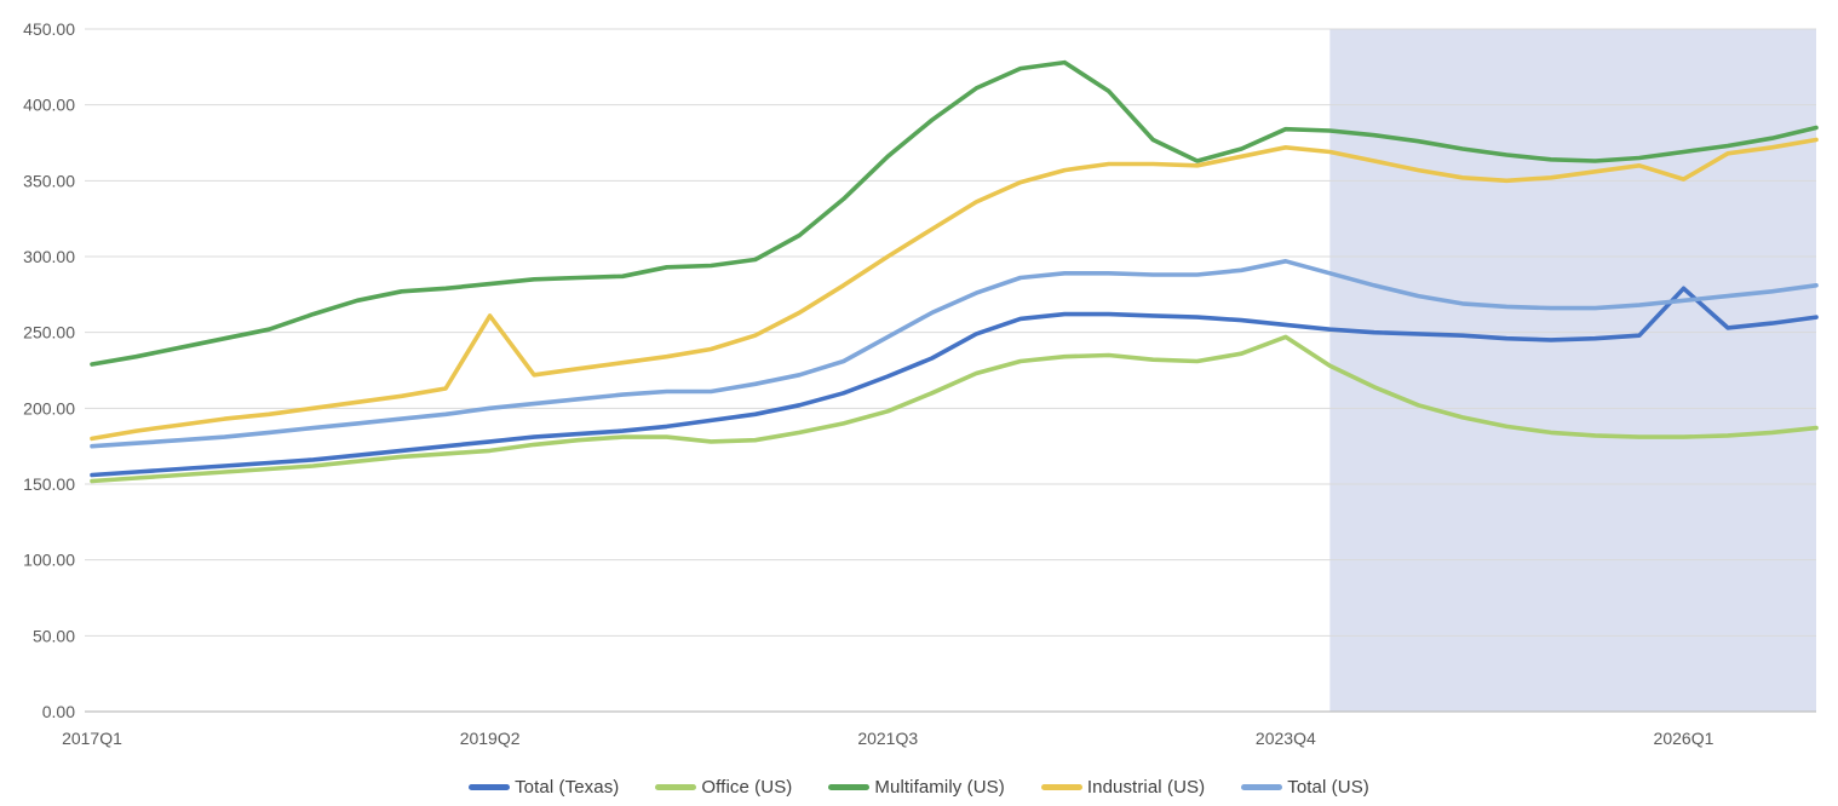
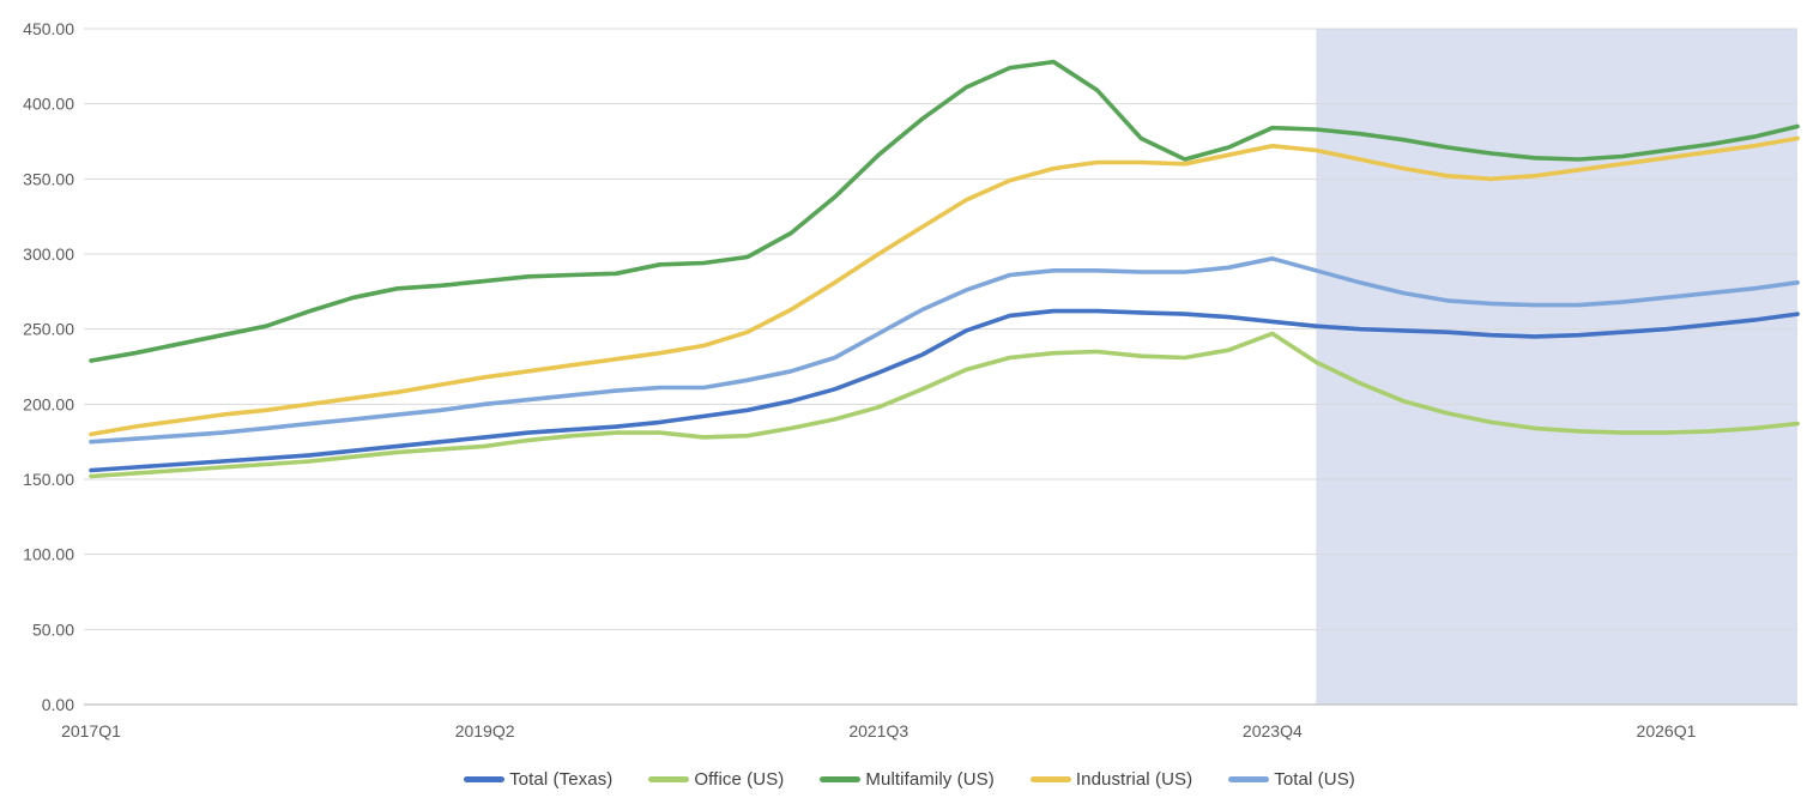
Industrial (US)/2019Q2: 261 -> 218
Total (Texas)/2026Q1: 279 -> 250
Industrial (US)/2026Q1: 351 -> 364
